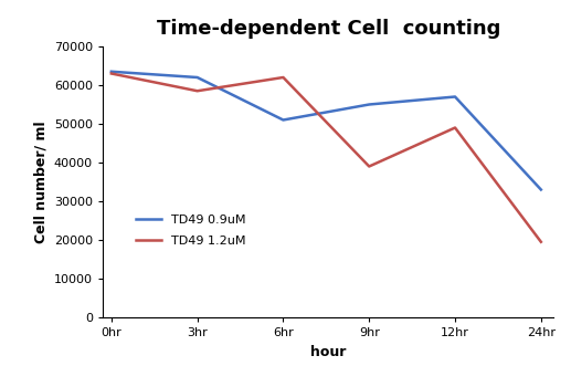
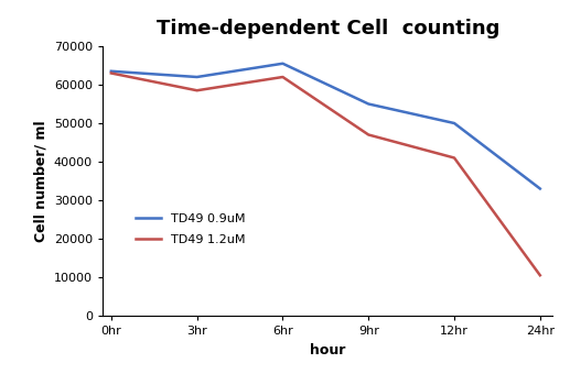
TD49 0.9uM/6hr: 51000 -> 65500
TD49 1.2uM/9hr: 39000 -> 47000
TD49 0.9uM/12hr: 57000 -> 50000
TD49 1.2uM/12hr: 49000 -> 41000
TD49 1.2uM/24hr: 19500 -> 10500
